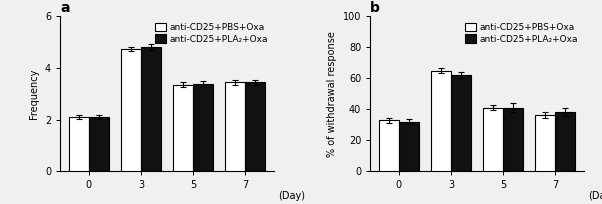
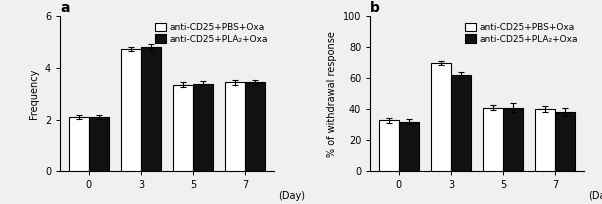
b/anti-CD25+PBS+Oxa/3: 65 -> 70
b/anti-CD25+PBS+Oxa/7: 36 -> 40
